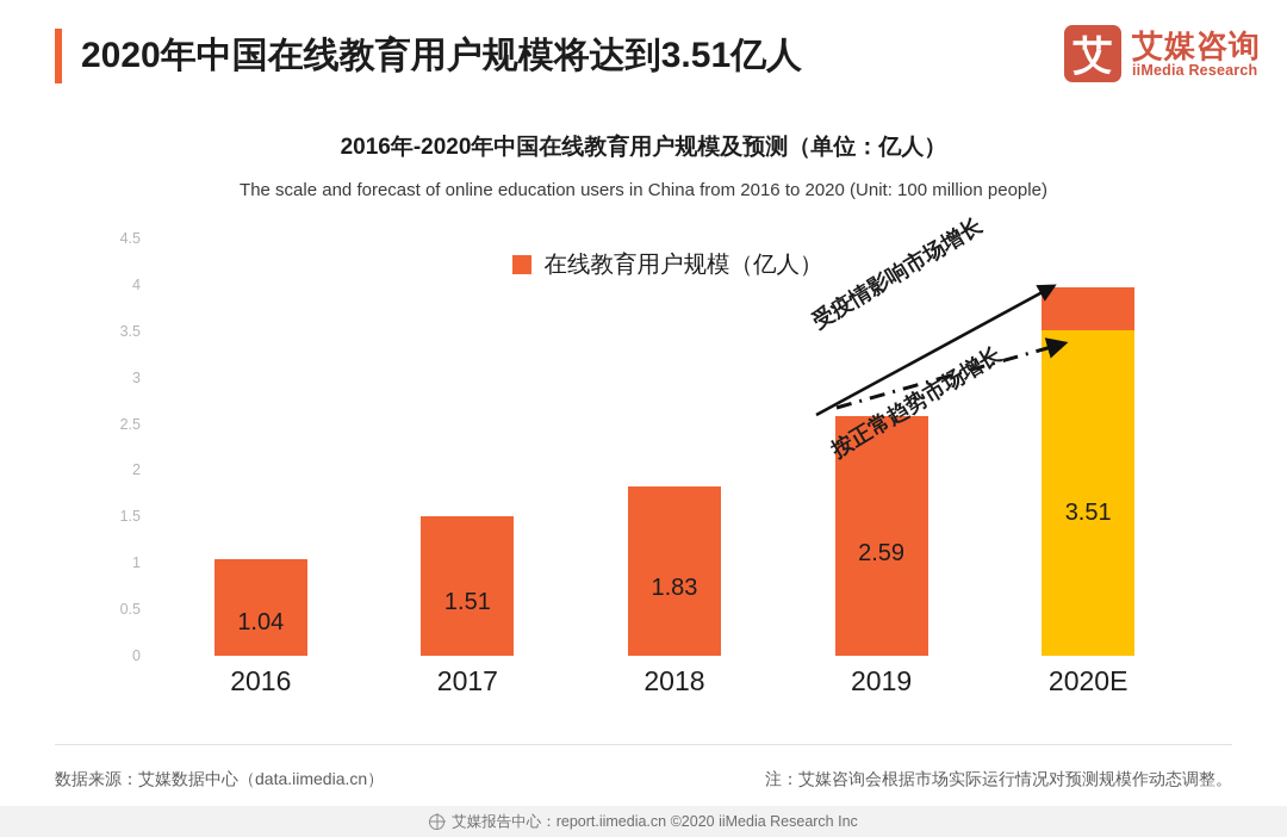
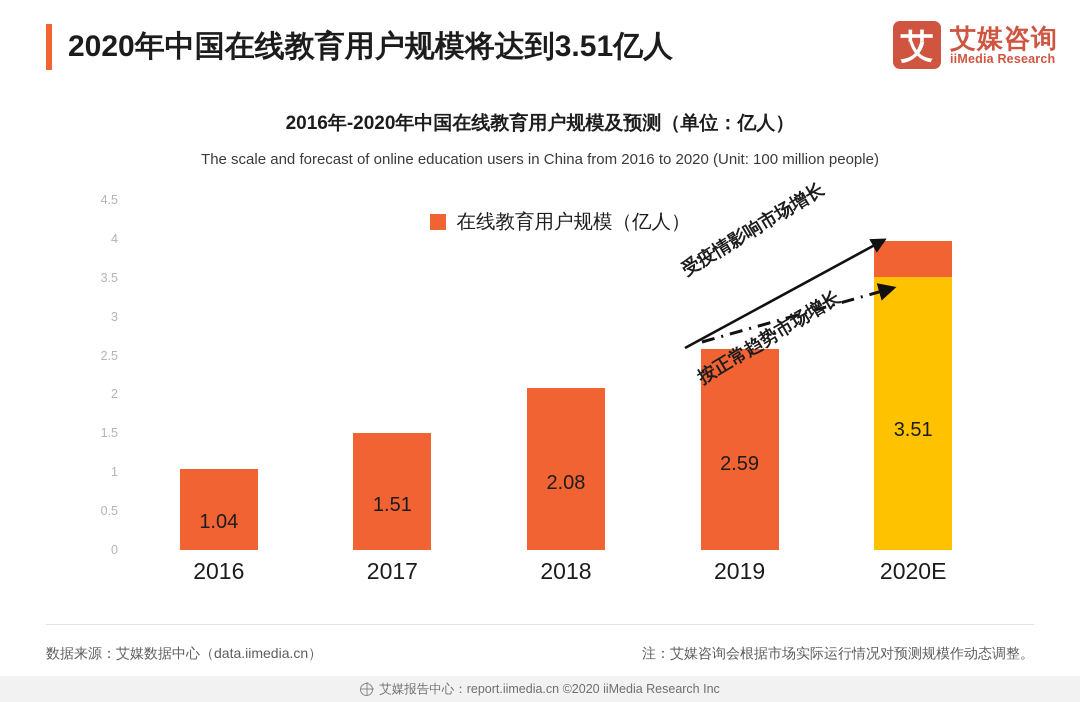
2018: 1.83 -> 2.08
